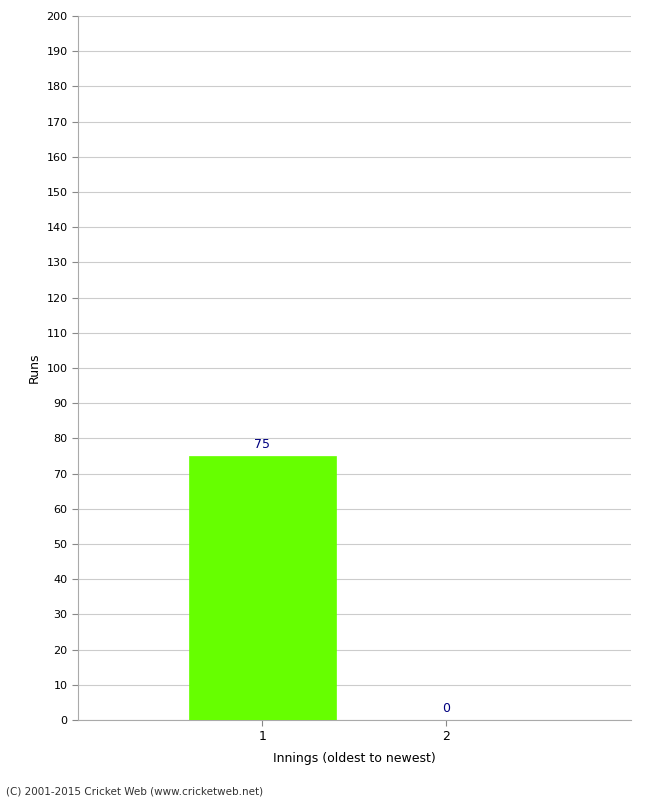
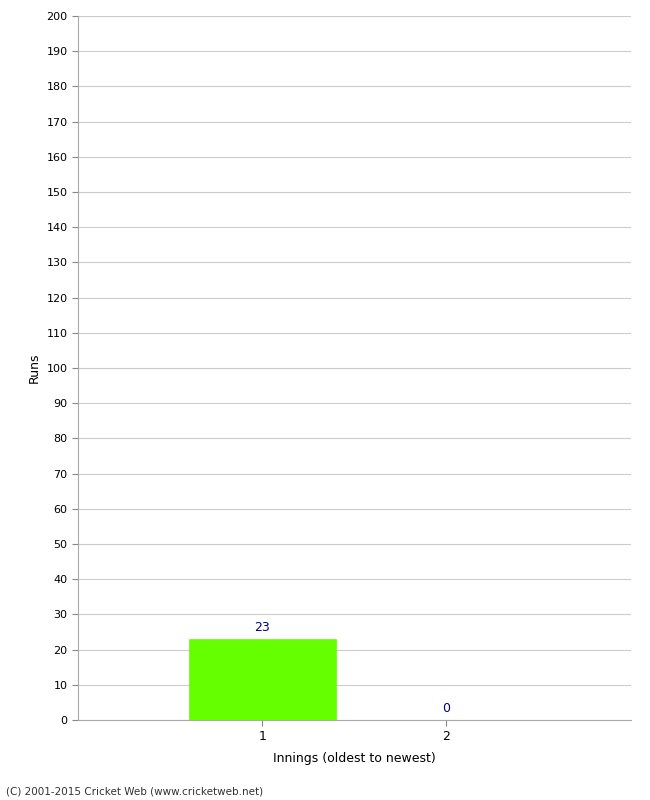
1: 75 -> 23
